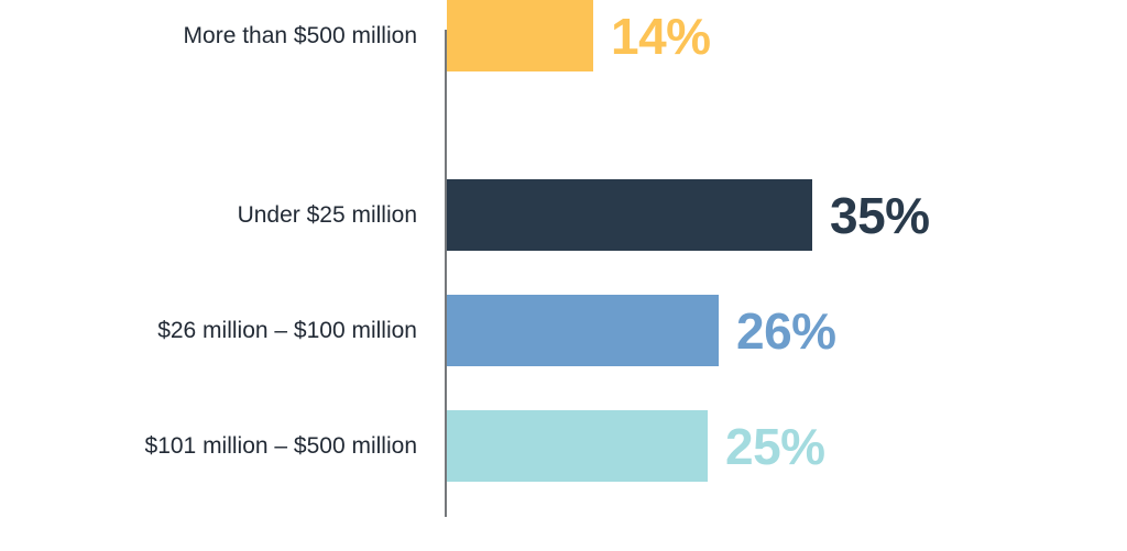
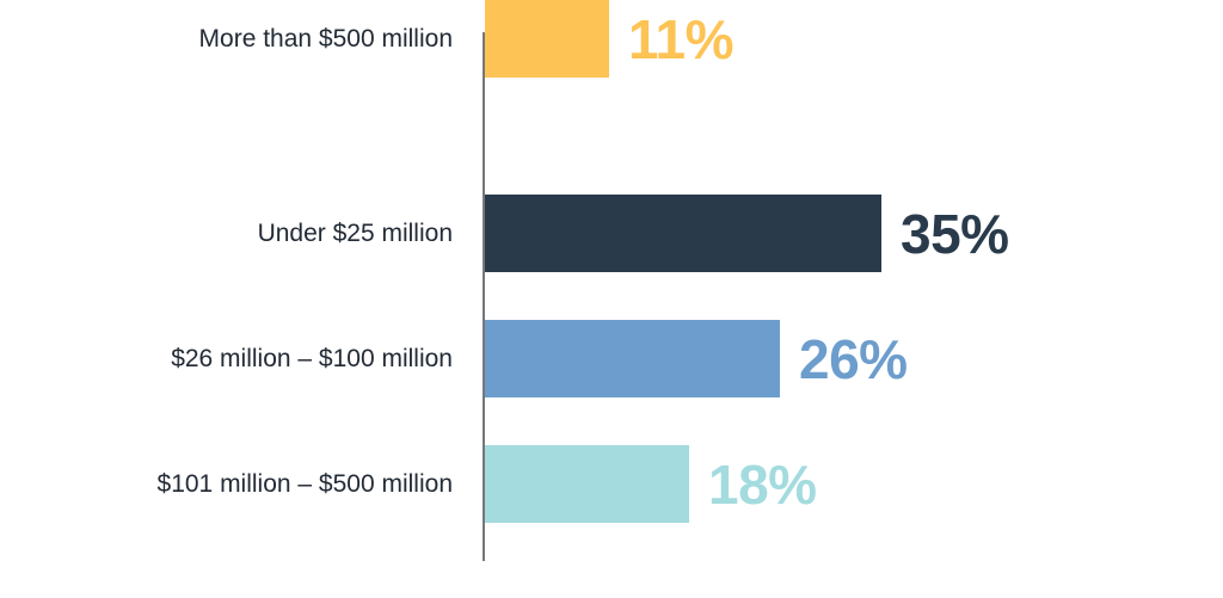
$101 million – $500 million: 25% -> 18%
More than $500 million: 14% -> 11%
